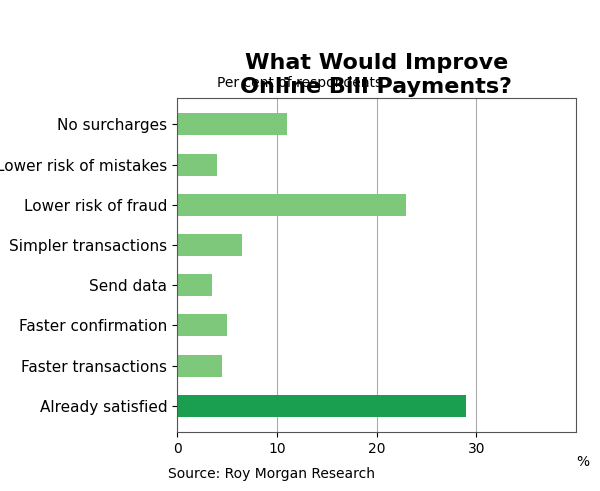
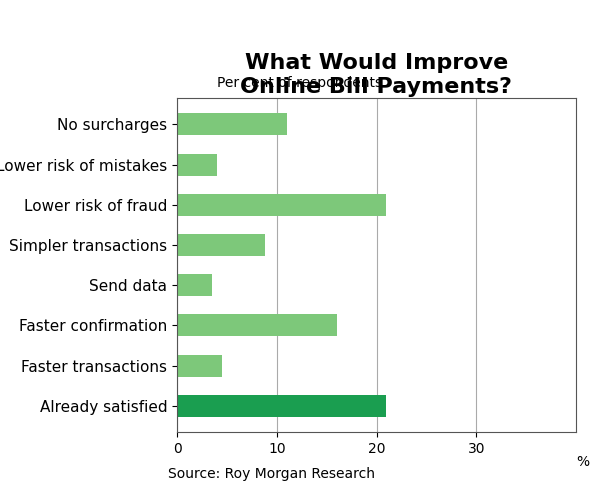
Lower risk of fraud: 23.0 -> 21.0
Simpler transactions: 6.5 -> 8.8
Faster confirmation: 5.0 -> 16.0
Already satisfied: 29.0 -> 21.0
